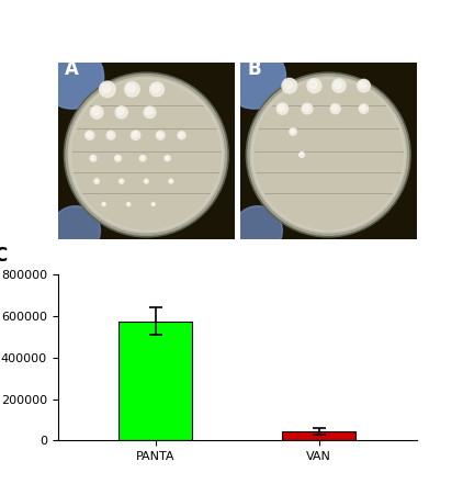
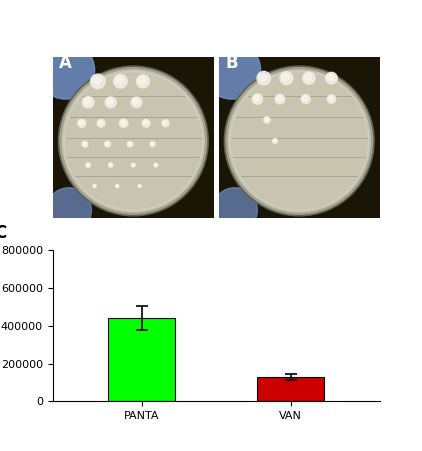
PANTA: 580000 -> 440000
VAN: 40000 -> 130000
